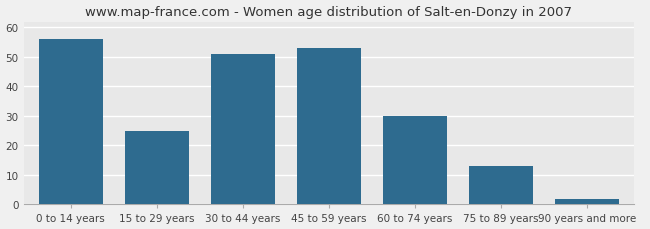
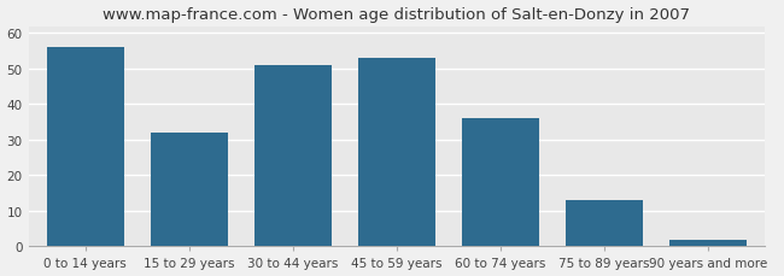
15 to 29 years: 25 -> 32
60 to 74 years: 30 -> 36
